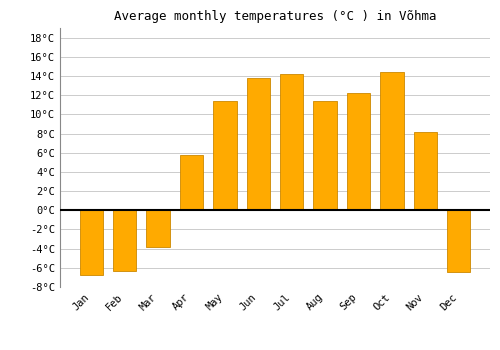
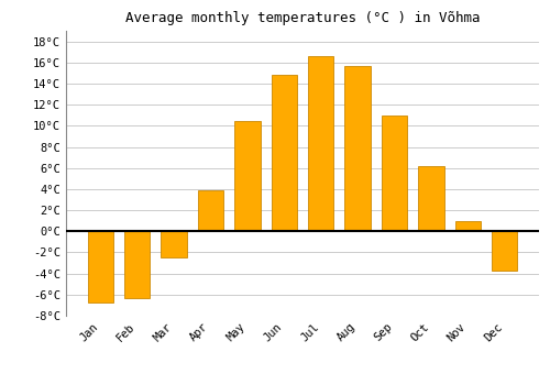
Mar: -3.8°C -> -2.5°C
Apr: 5.8°C -> 3.9°C
May: 11.4°C -> 10.5°C
Jun: 13.8°C -> 14.8°C
Jul: 14.2°C -> 16.6°C
Aug: 11.4°C -> 15.7°C
Sep: 12.2°C -> 11.0°C
Oct: 14.4°C -> 6.2°C
Nov: 8.2°C -> 1.0°C
Dec: -6.4°C -> -3.7°C
